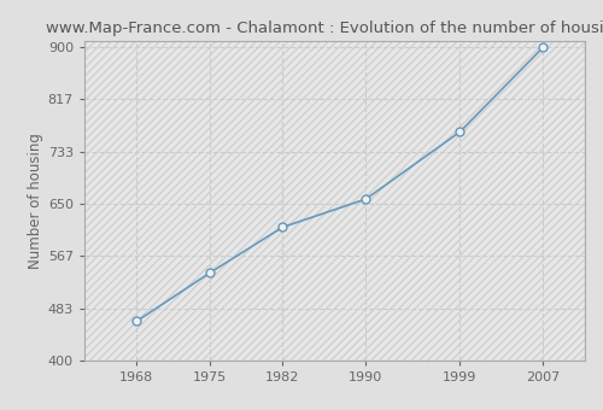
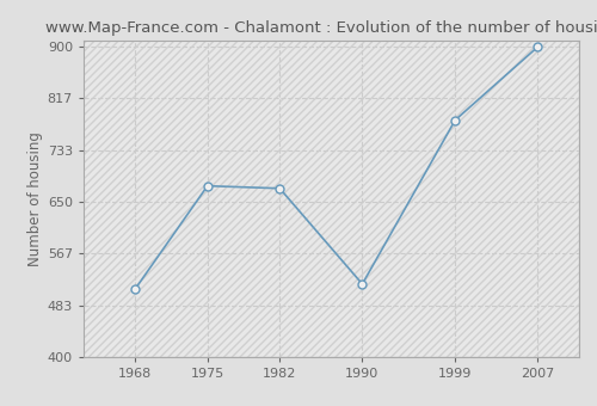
1968: 463 -> 510
1975: 540 -> 676
1982: 613 -> 672
1990: 658 -> 518
1999: 765 -> 782
